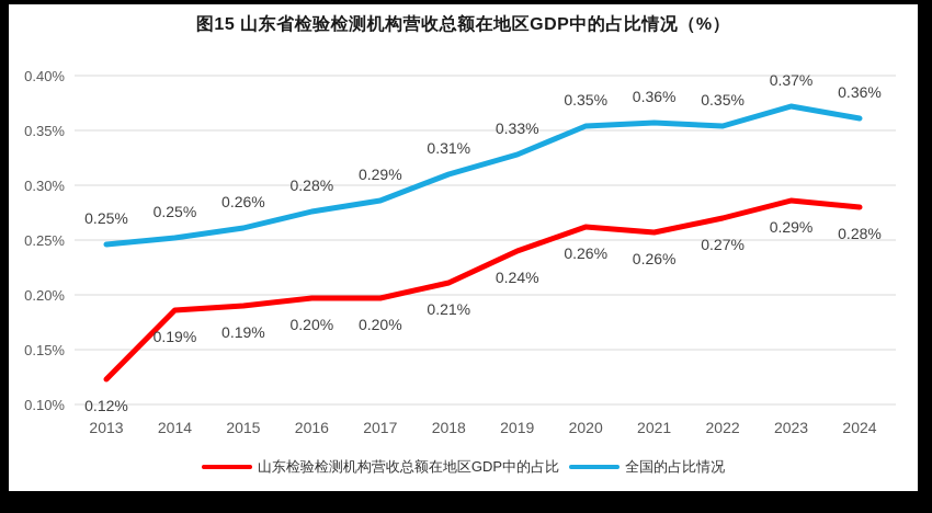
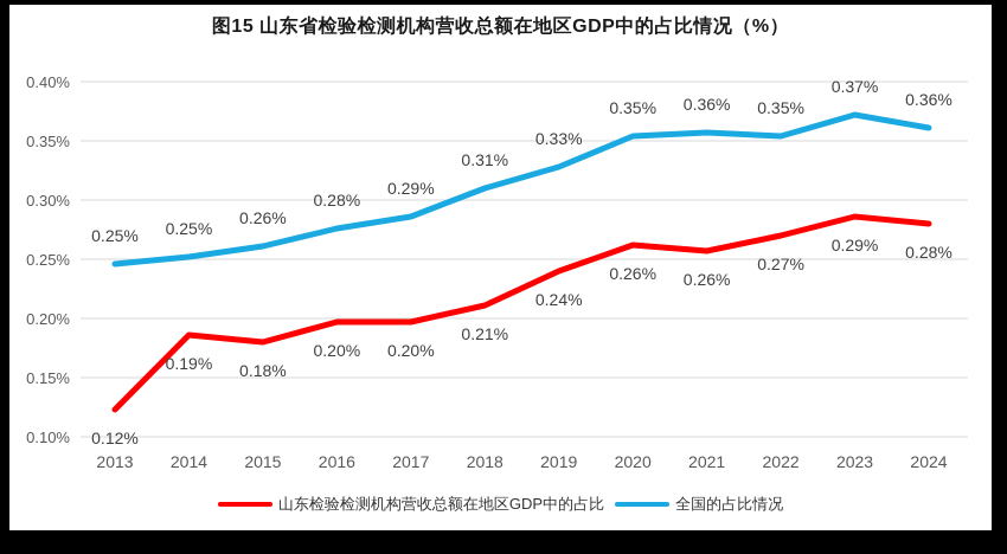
山东检验检测机构营收总额在地区GDP中的占比/2015: 0.19% -> 0.18%
